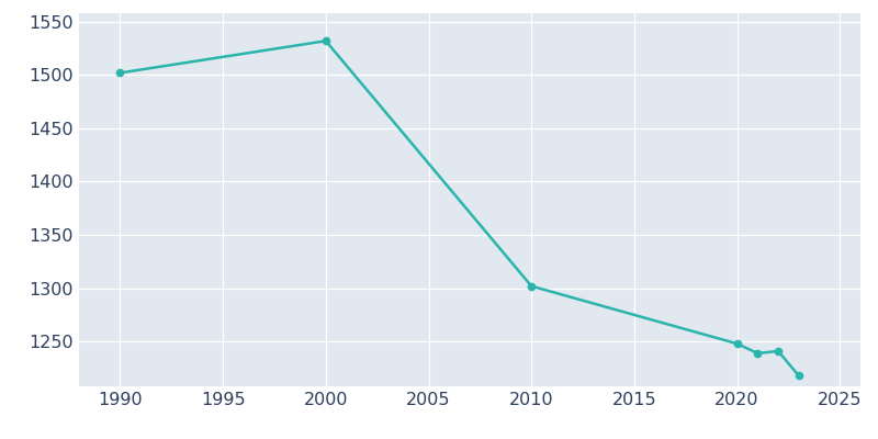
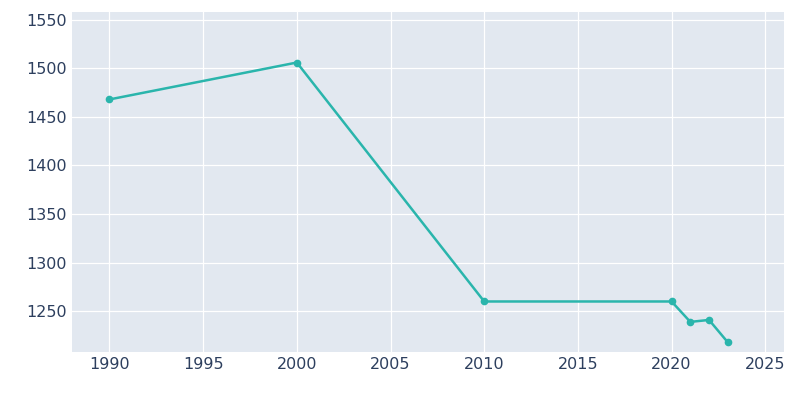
1990: 1502 -> 1468
2000: 1532 -> 1506
2010: 1302 -> 1260
2020: 1248 -> 1260
